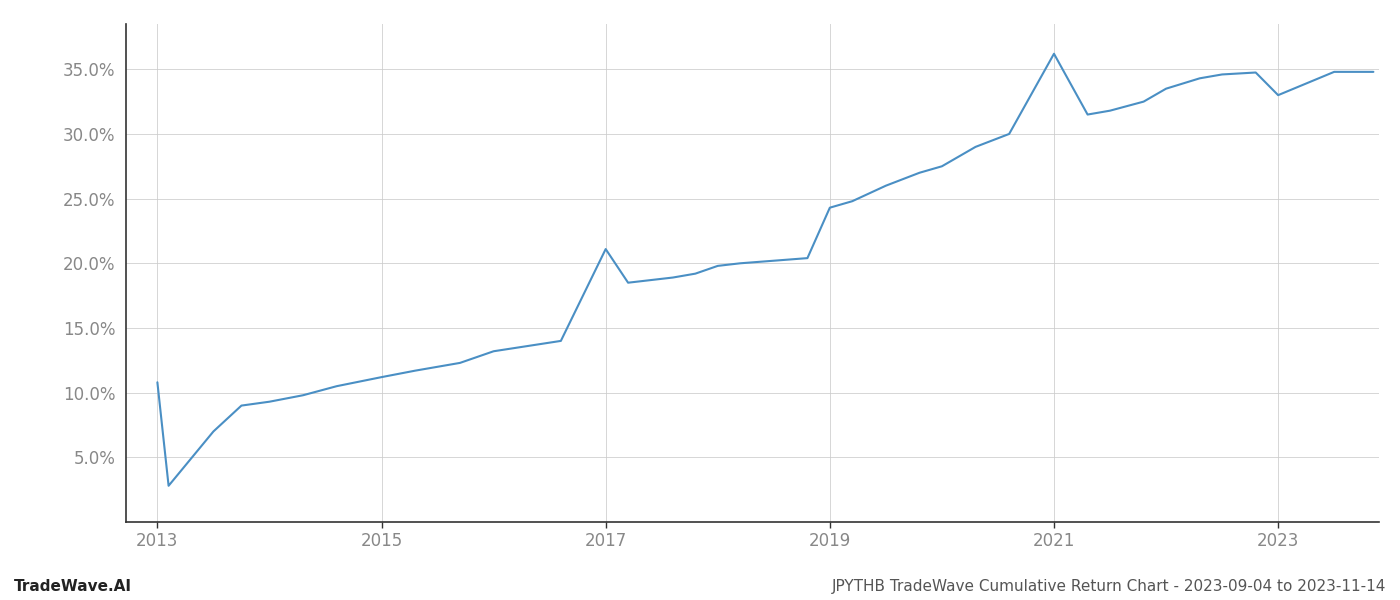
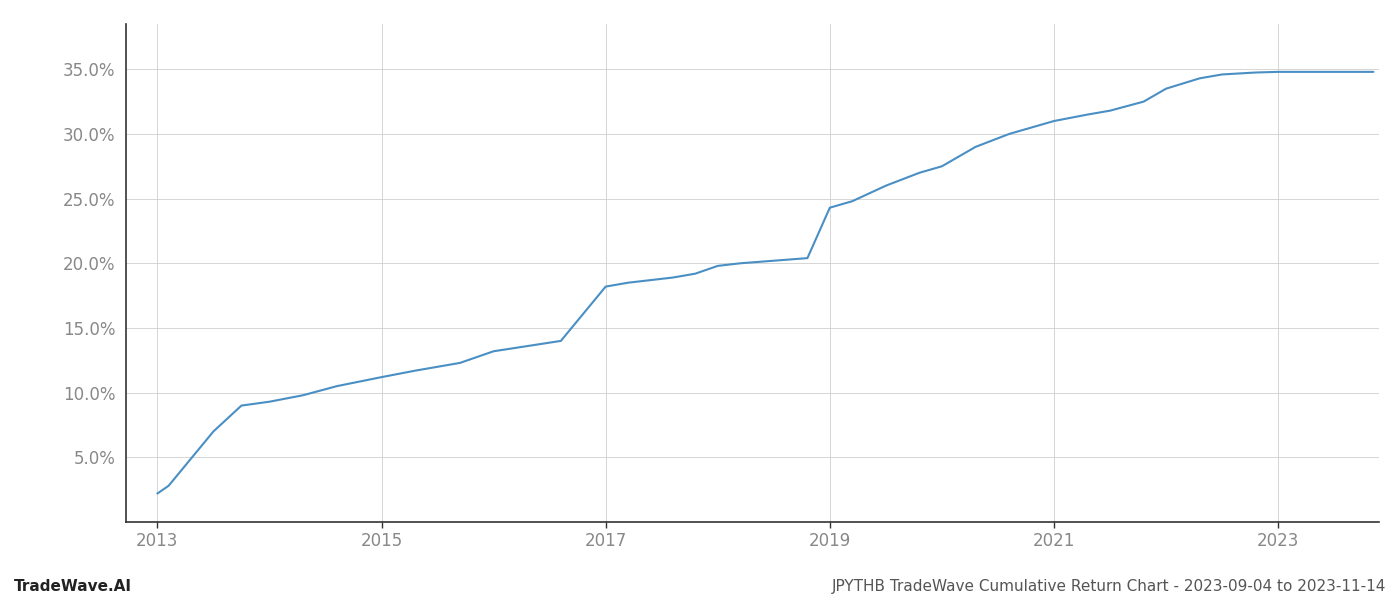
2013: 10.8% -> 2.2%
2017: 21.1% -> 18.2%
2021: 36.2% -> 31.0%
2023: 33.0% -> 34.8%
